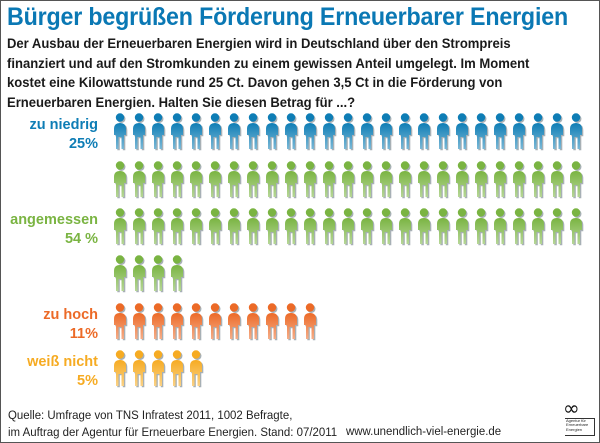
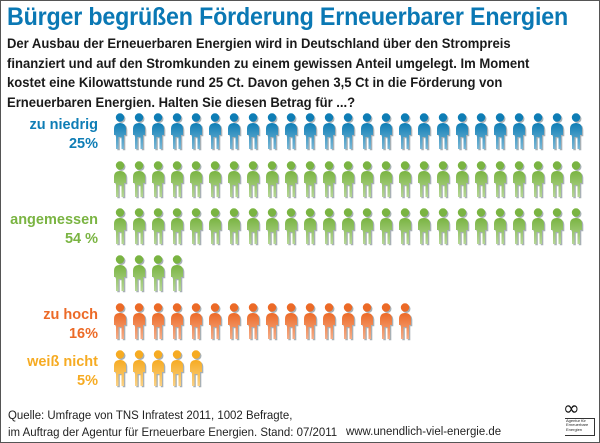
zu hoch: 11% -> 16%
